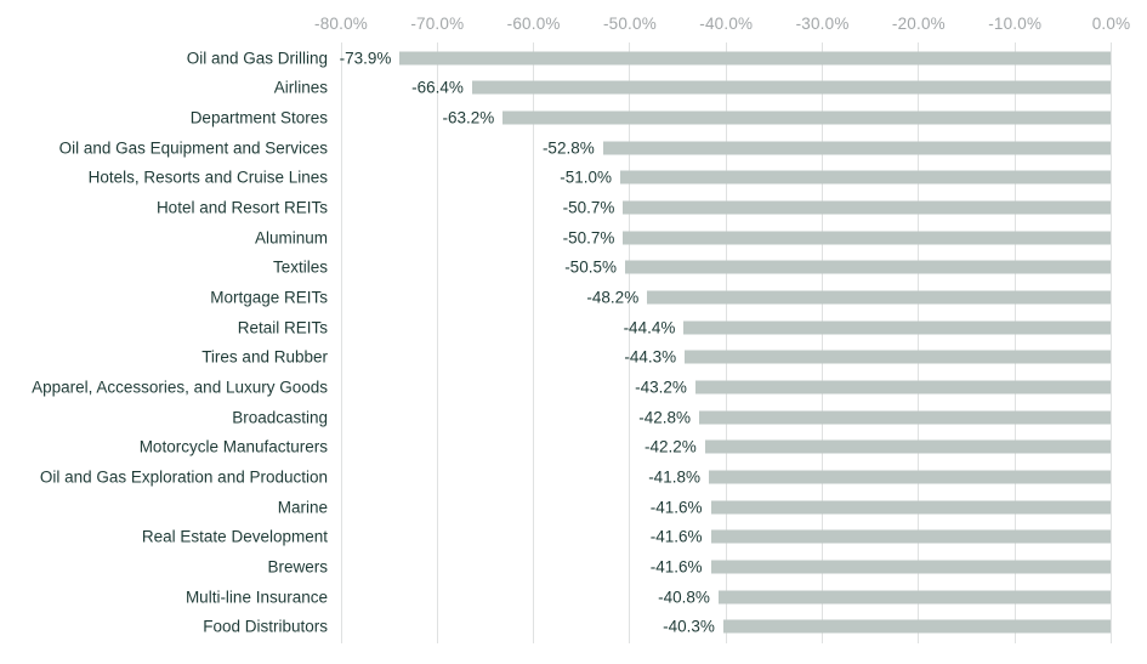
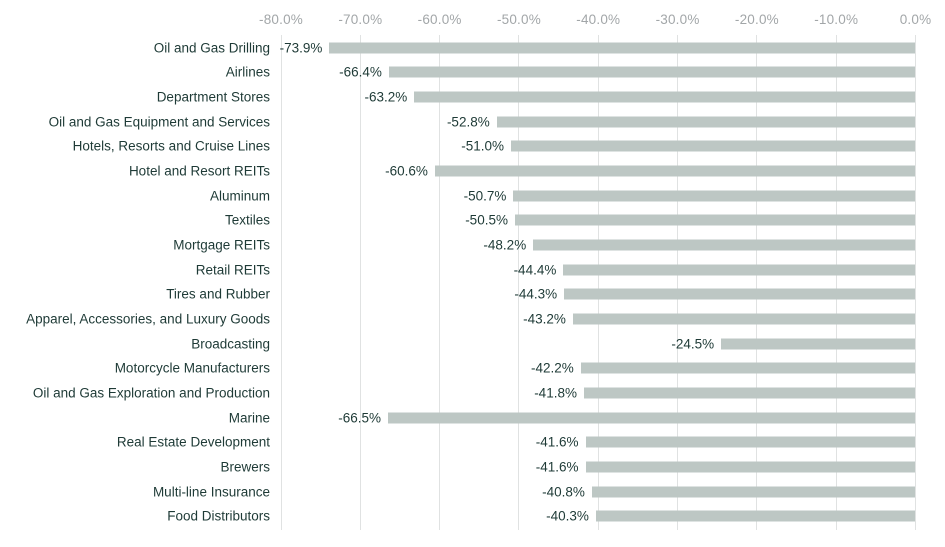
Hotel and Resort REITs: -50.7% -> -60.6%
Broadcasting: -42.8% -> -24.5%
Marine: -41.6% -> -66.5%
